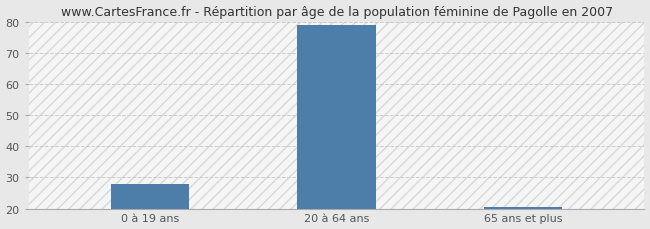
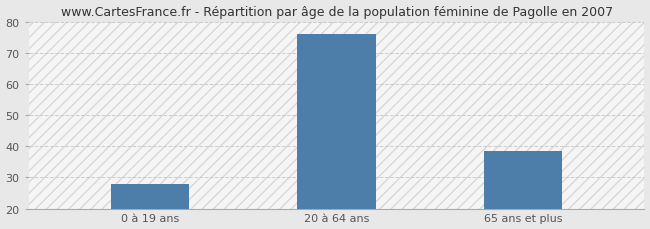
20 à 64 ans: 79.0 -> 76.0
65 ans et plus: 20.5 -> 38.5
